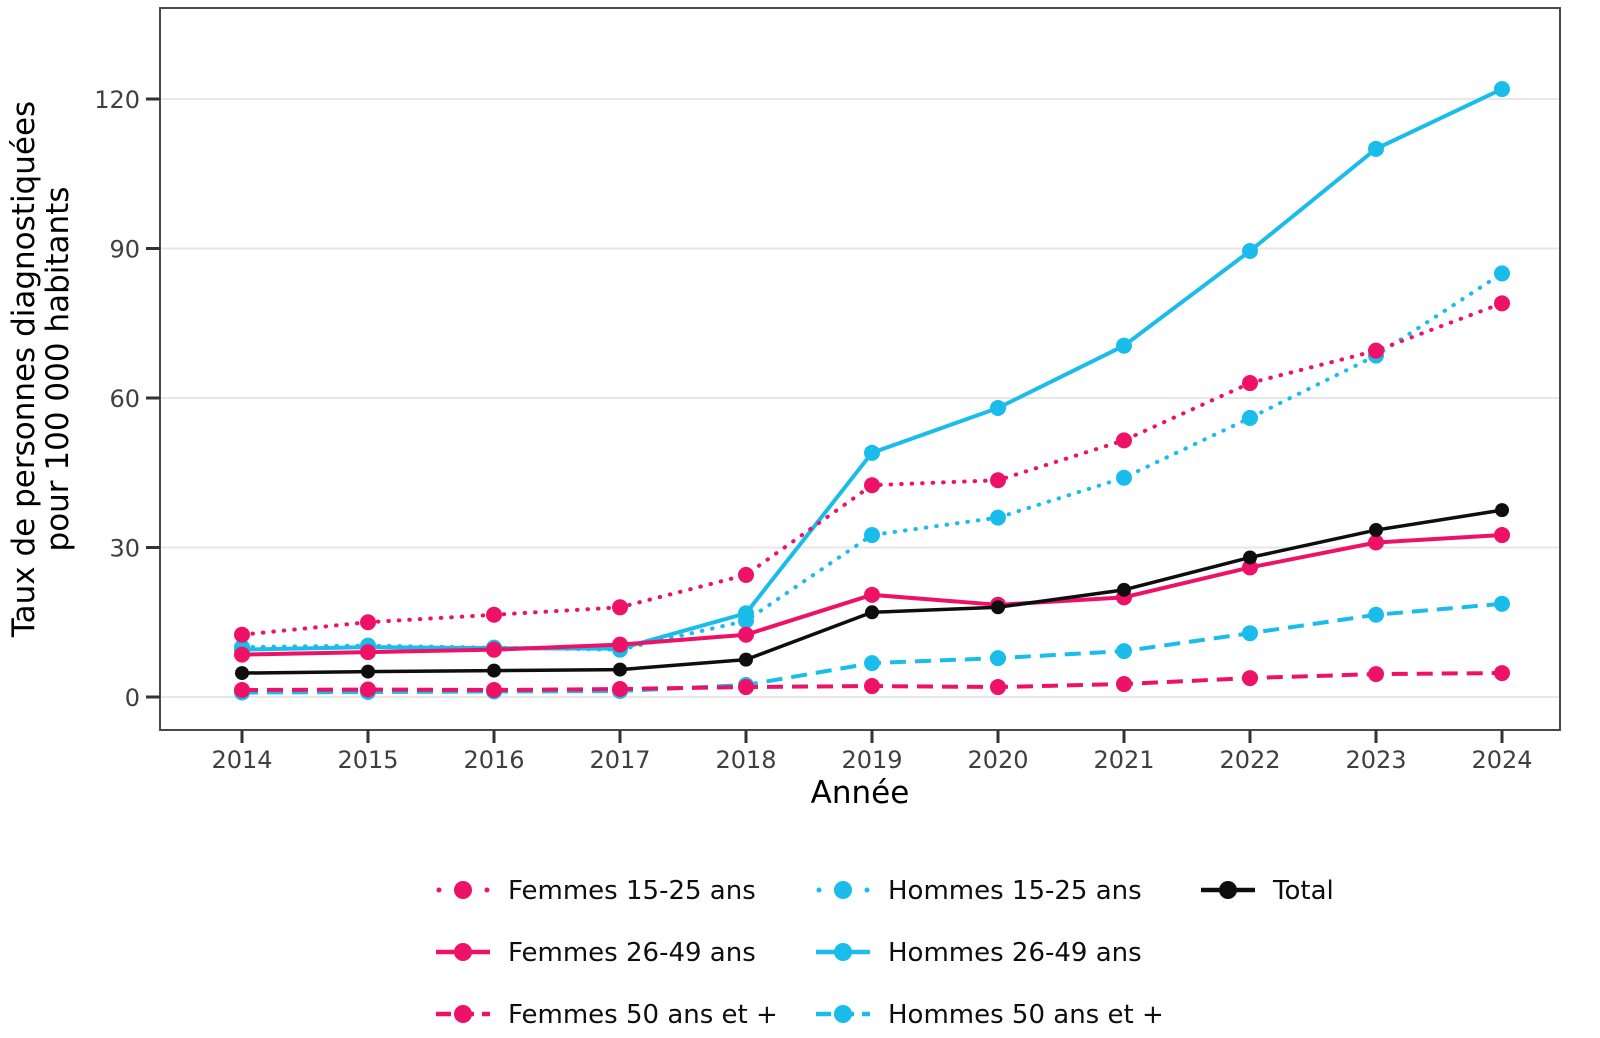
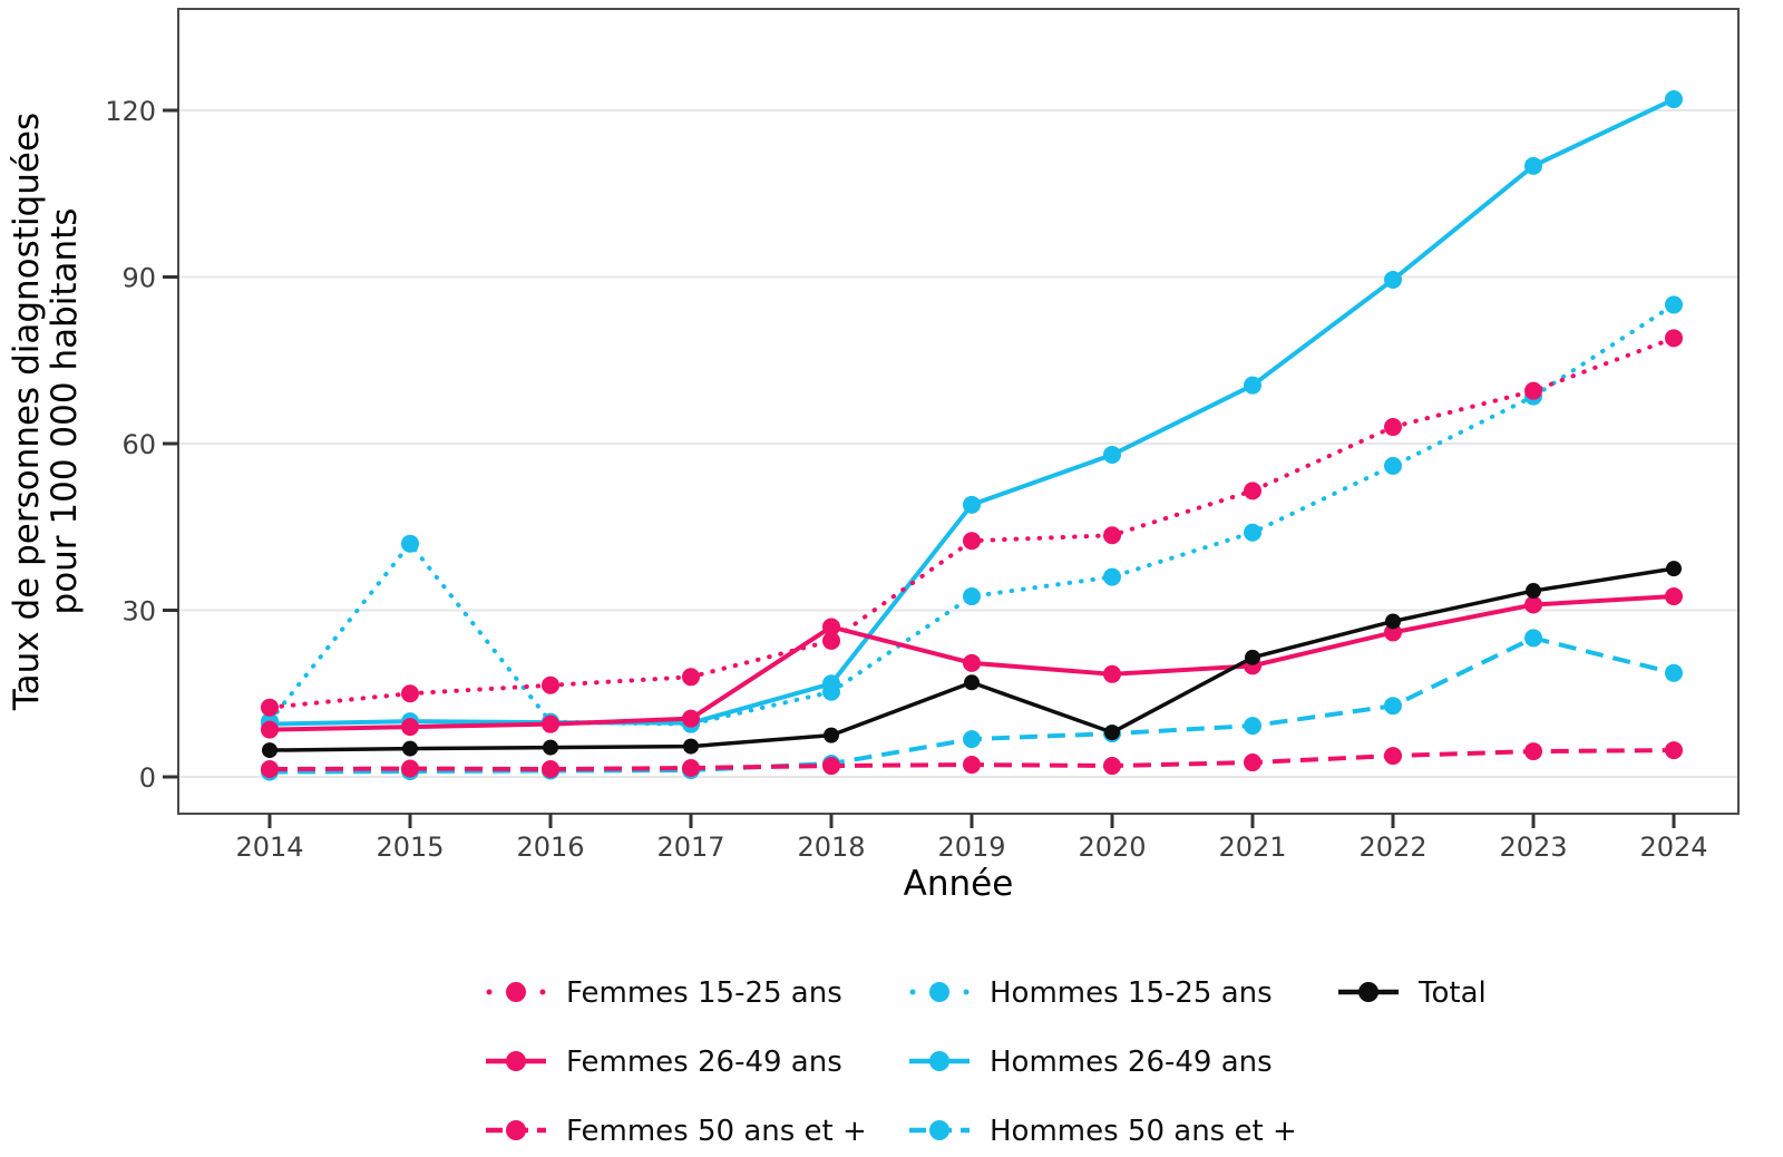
Hommes 15-25 ans/2015: 10 -> 42
Femmes 26-49 ans/2018: 12 -> 27
Total/2020: 18 -> 8
Hommes 50 ans et +/2023: 16 -> 25
